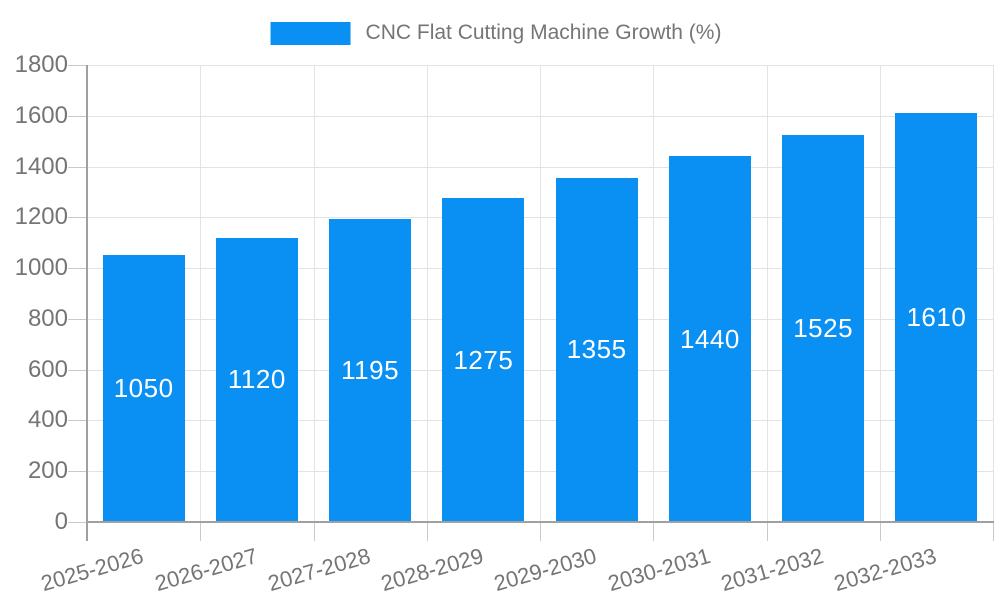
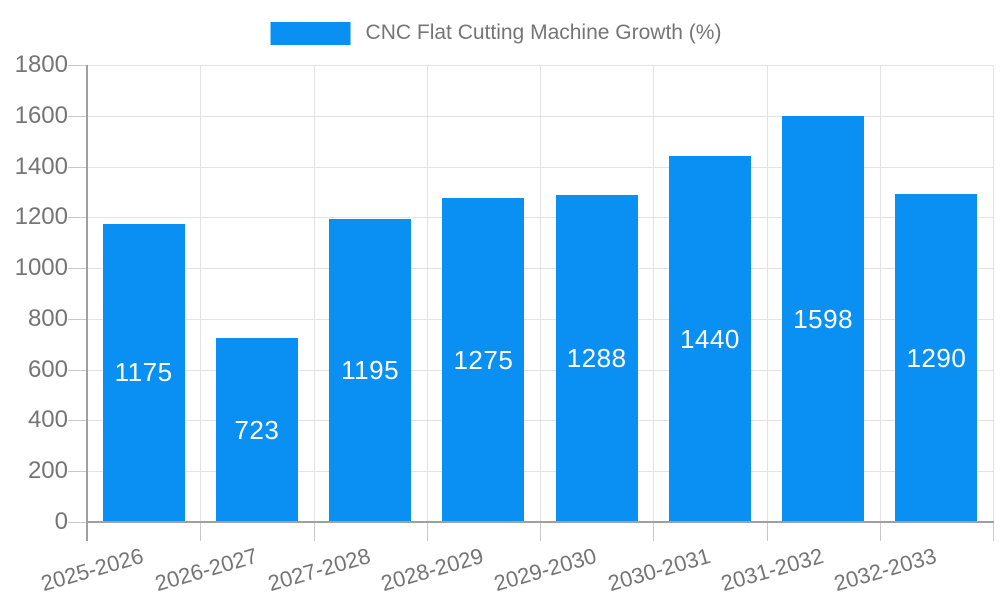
2025-2026: 1050 -> 1175
2026-2027: 1120 -> 723
2029-2030: 1355 -> 1288
2031-2032: 1525 -> 1598
2032-2033: 1610 -> 1290
